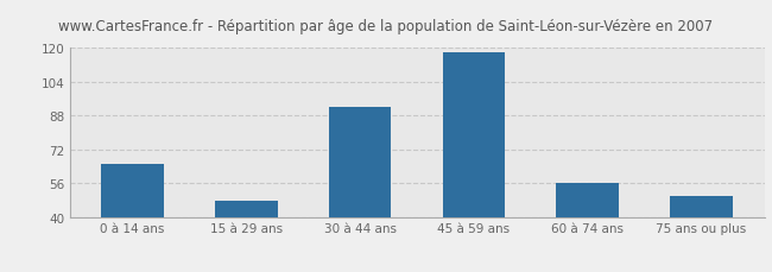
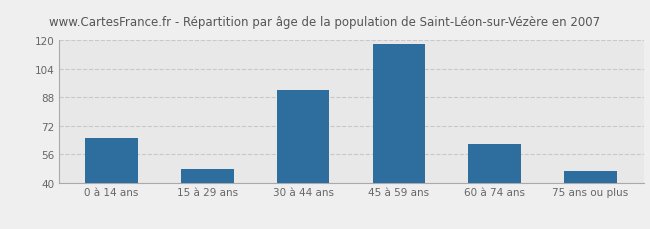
60 à 74 ans: 56 -> 62
75 ans ou plus: 50 -> 47
